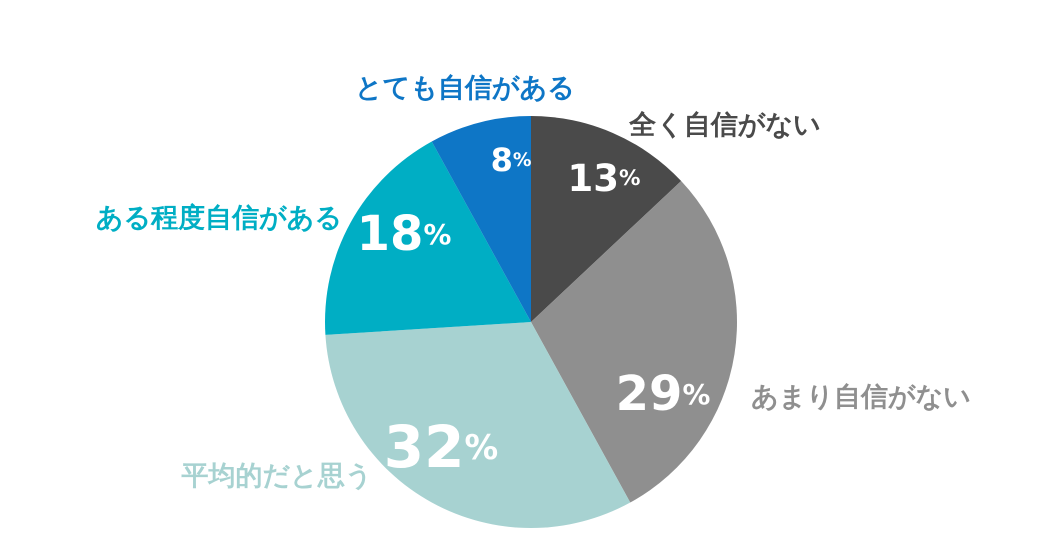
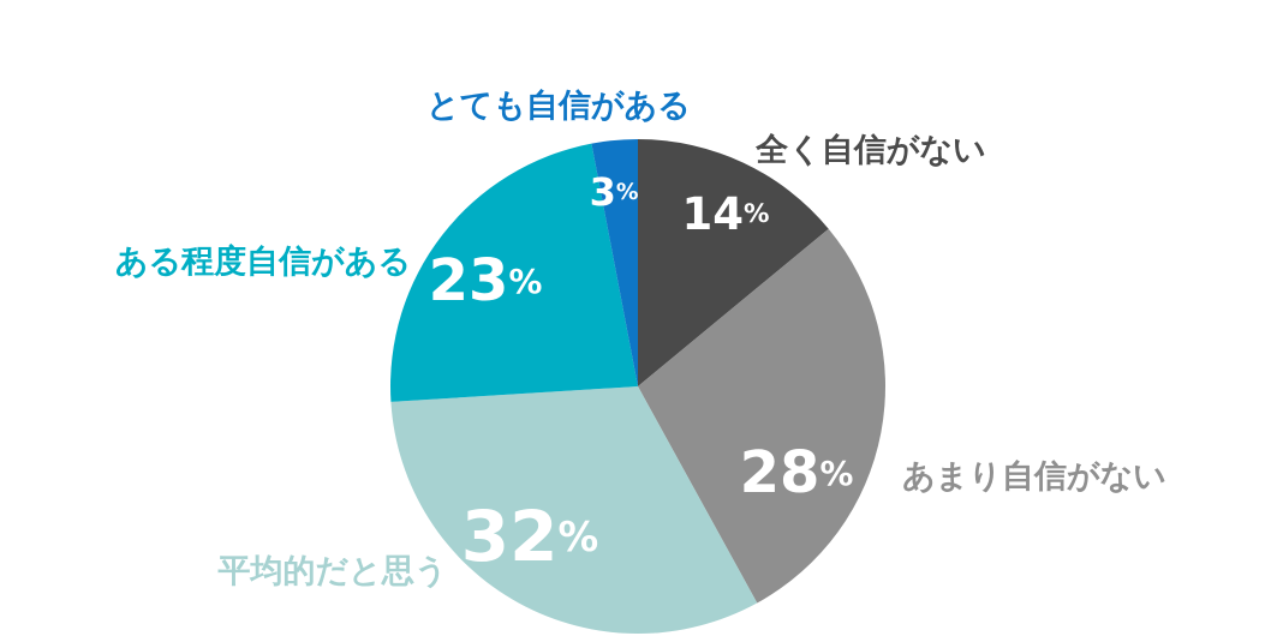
全く自信がない: 13 -> 14
あまり自信がない: 29 -> 28
ある程度自信がある: 18 -> 23
とても自信がある: 8 -> 3
